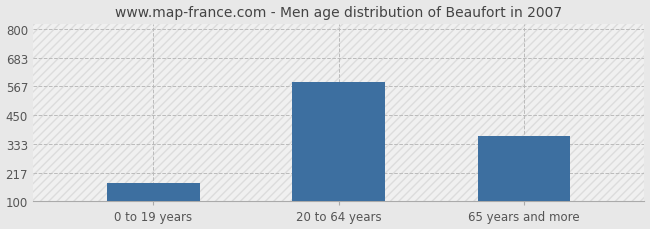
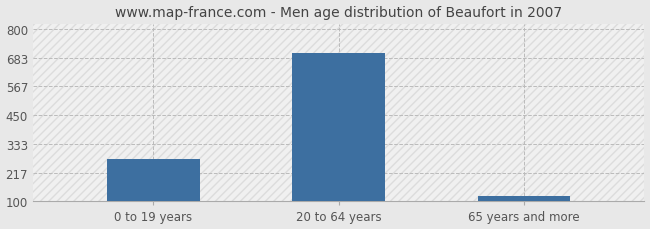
0 to 19 years: 175 -> 271
20 to 64 years: 585 -> 700
65 years and more: 365 -> 120
